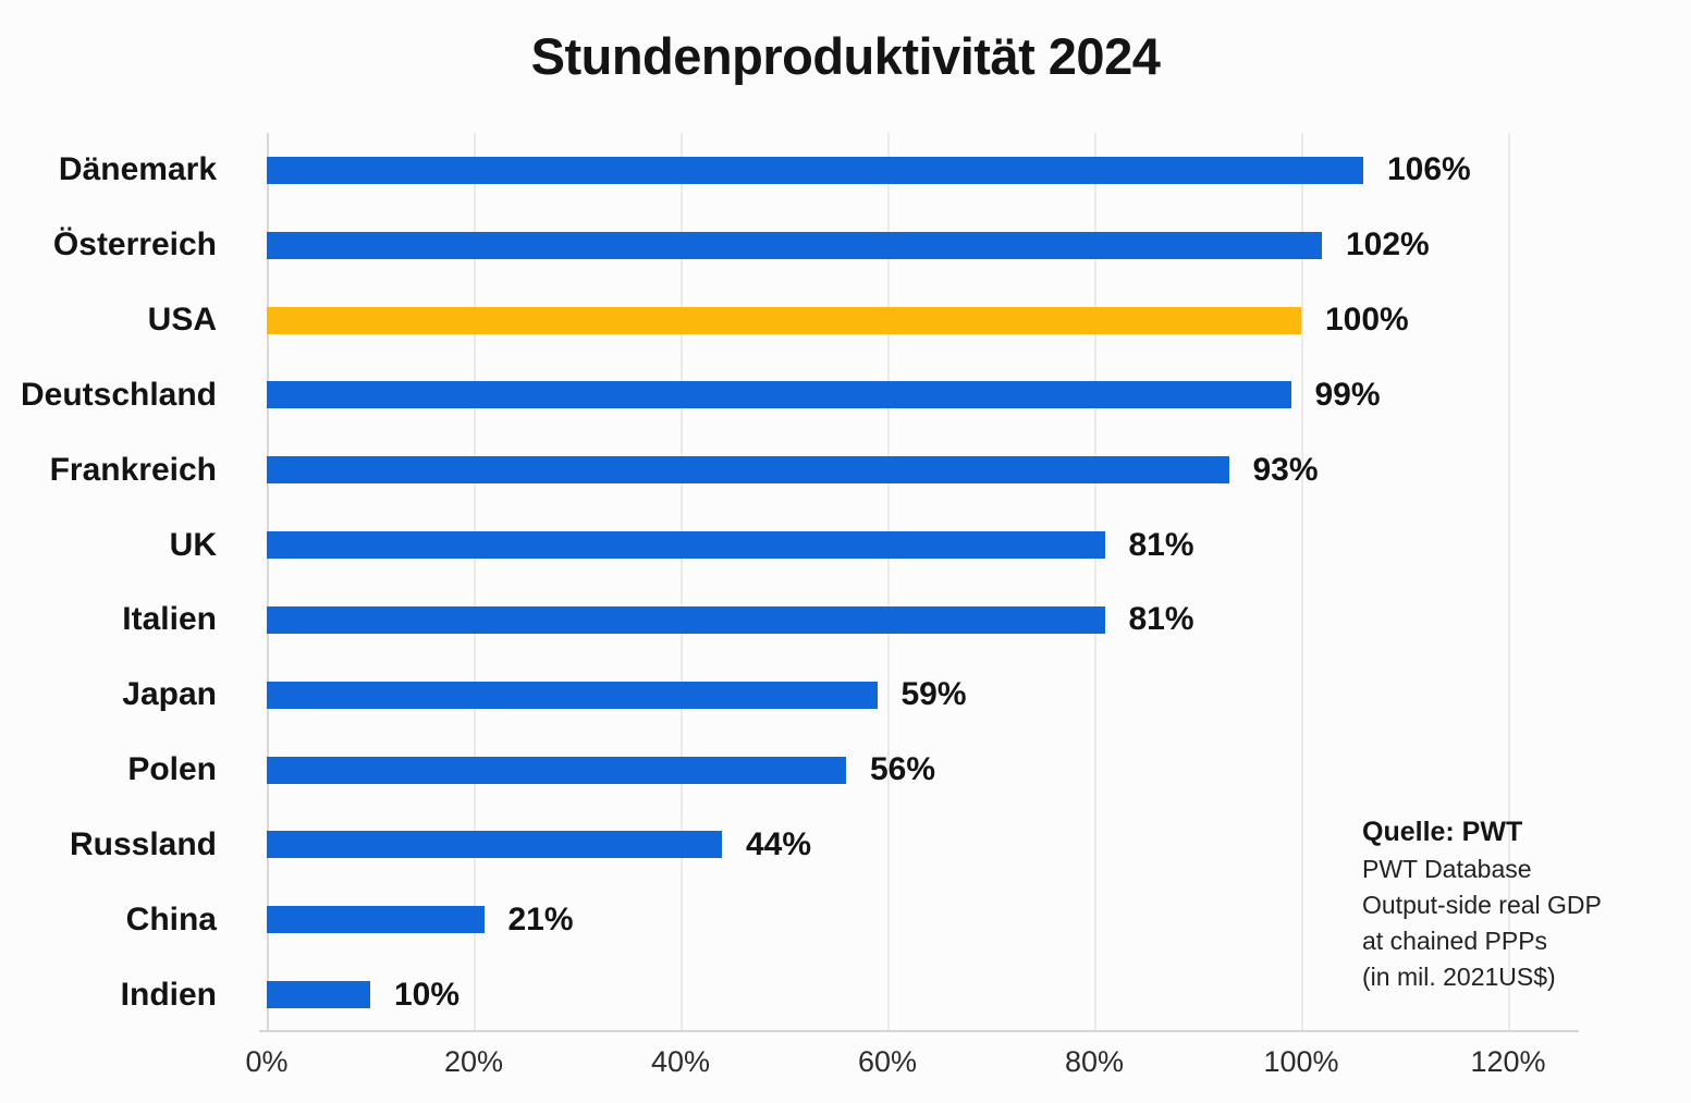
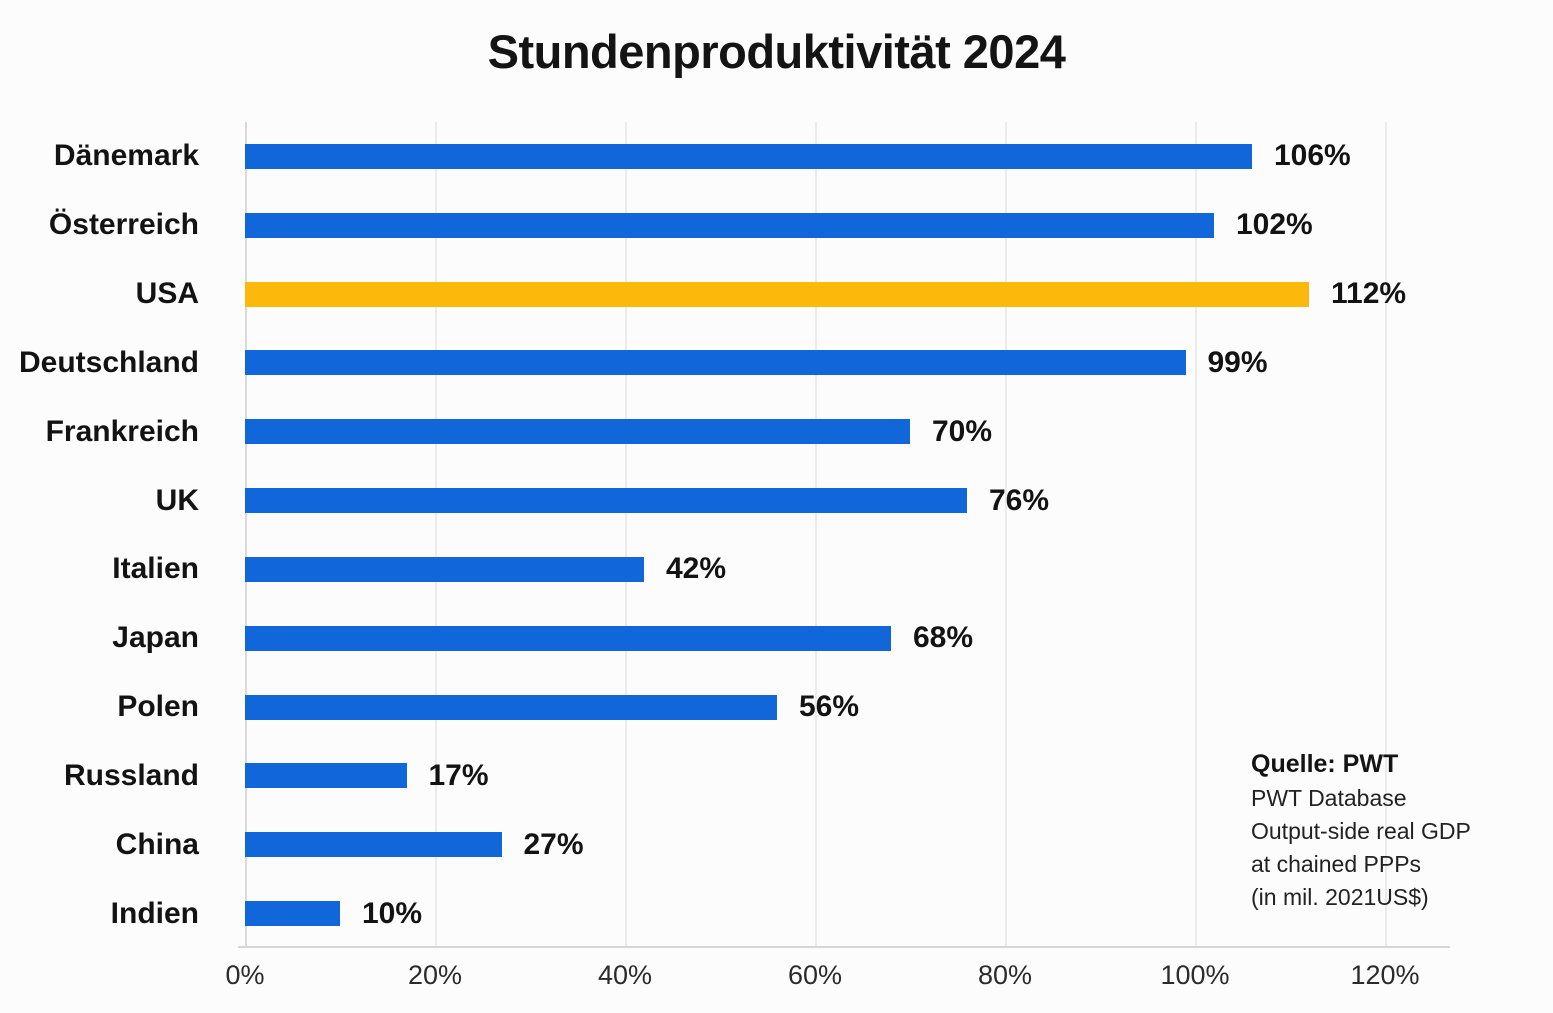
USA: 100% -> 112%
Frankreich: 93% -> 70%
UK: 81% -> 76%
Italien: 81% -> 42%
Japan: 59% -> 68%
Russland: 44% -> 17%
China: 21% -> 27%
